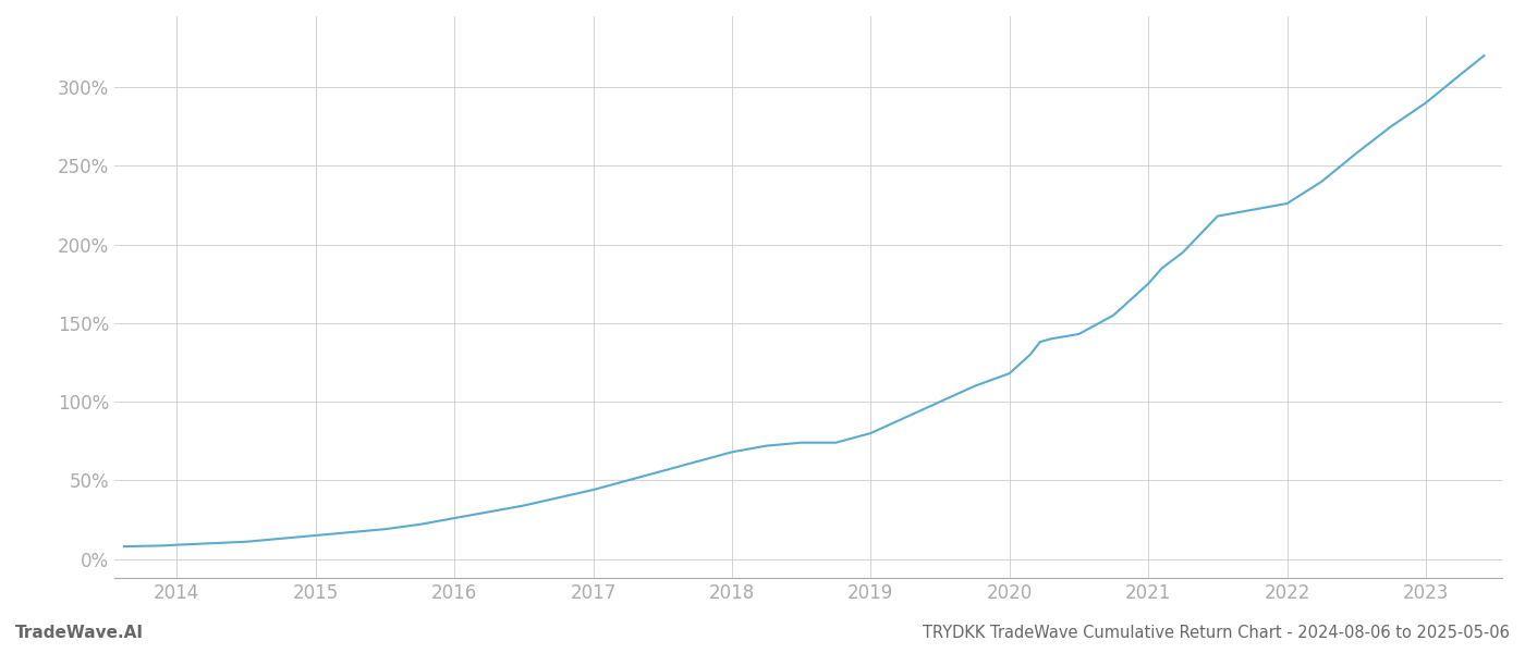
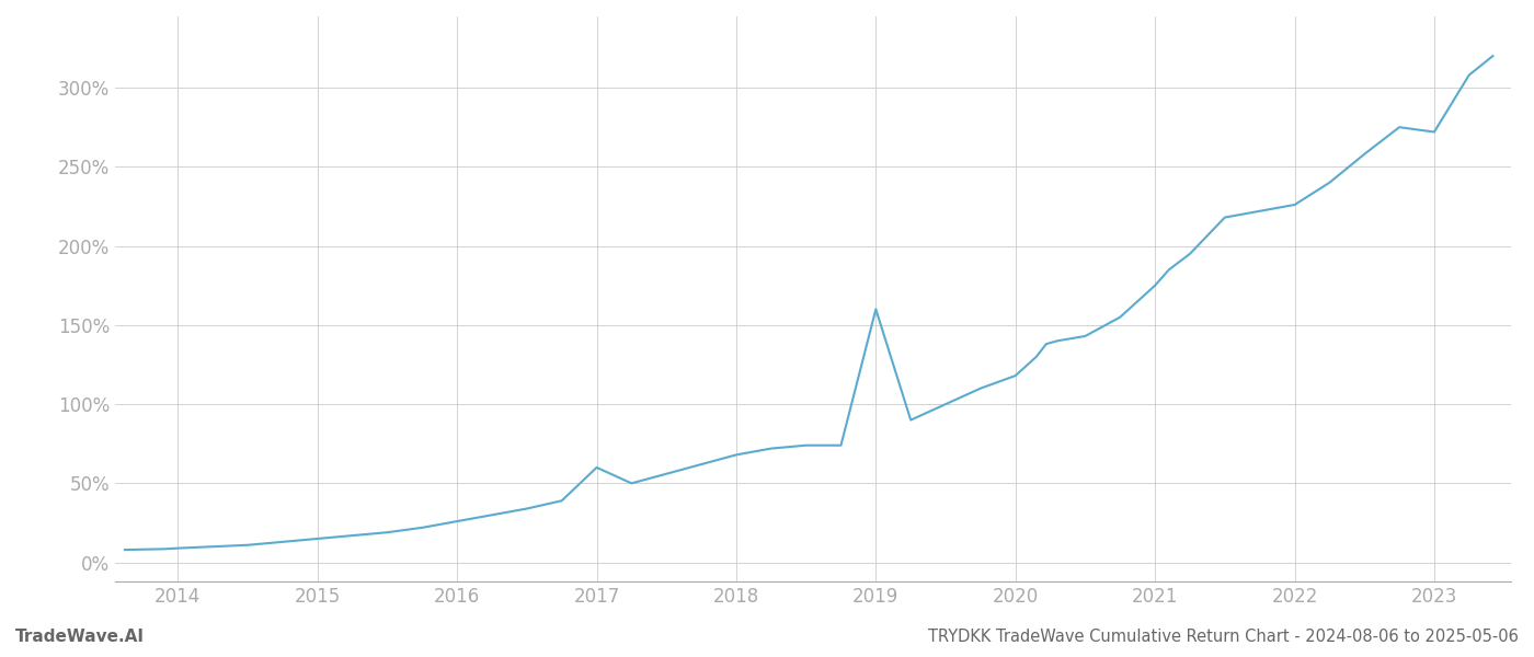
2017: 44% -> 60%
2019: 80% -> 160%
2023: 290% -> 272%
